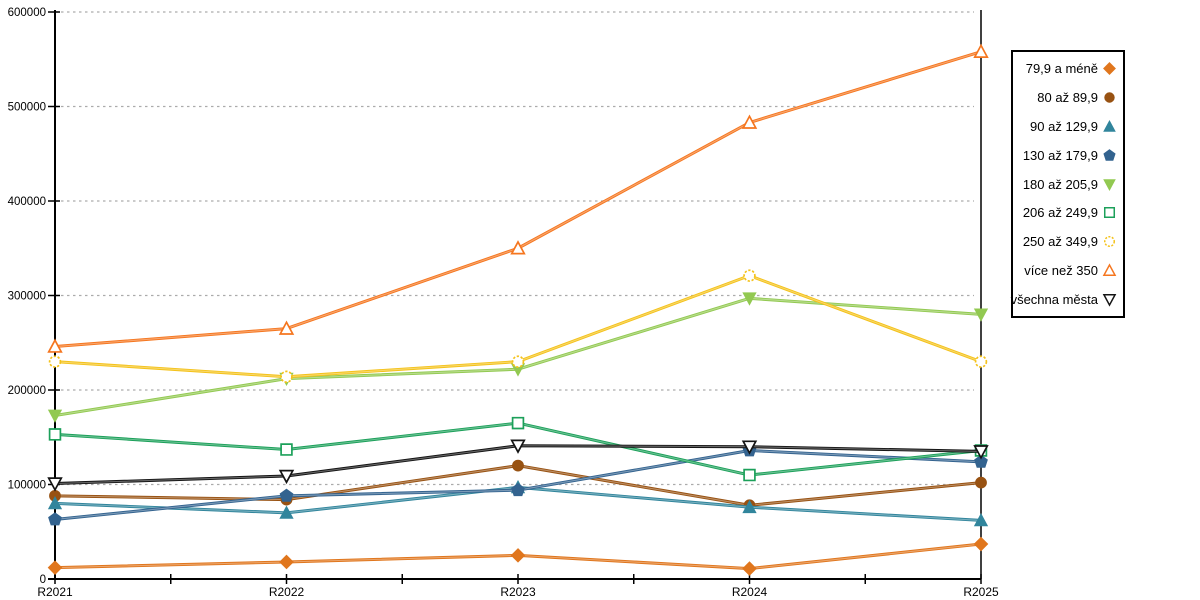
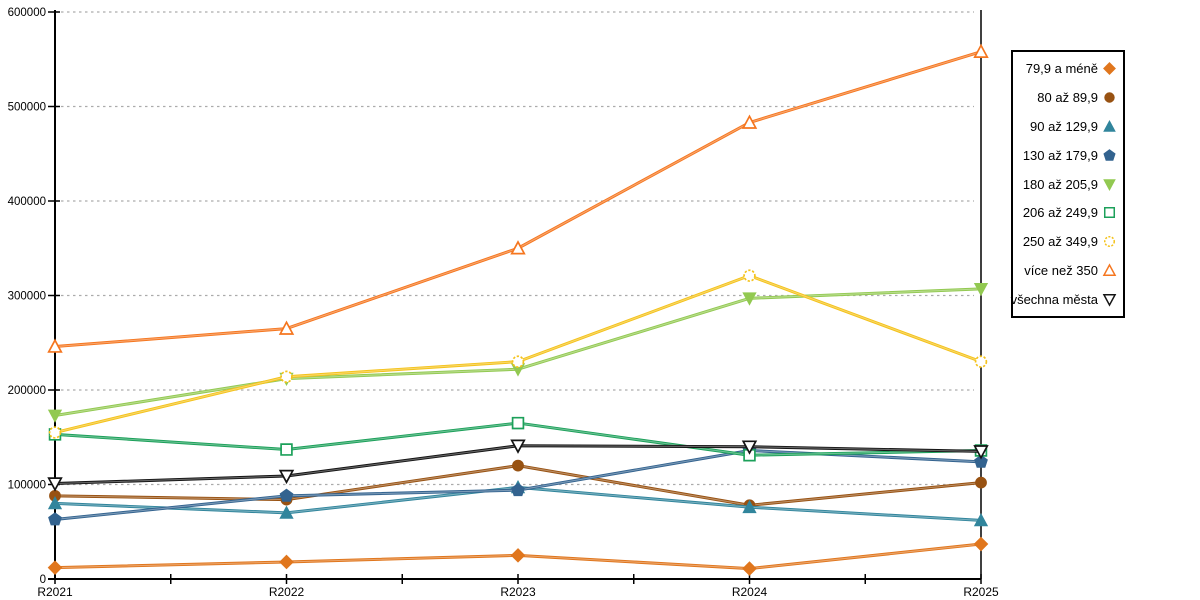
250 až 349,9/R2021: 230000 -> 160000
206 až 249,9/R2024: 110000 -> 130000
180 až 205,9/R2025: 280000 -> 310000
